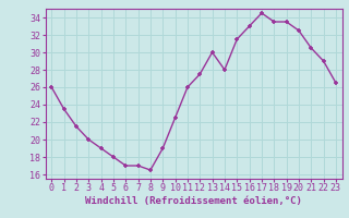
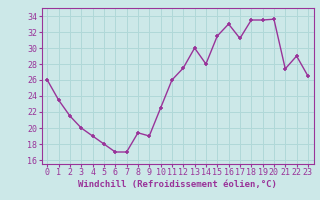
8: 16.5 -> 19.4
17: 34.5 -> 31.2
20: 32.5 -> 33.6
21: 30.5 -> 27.4
